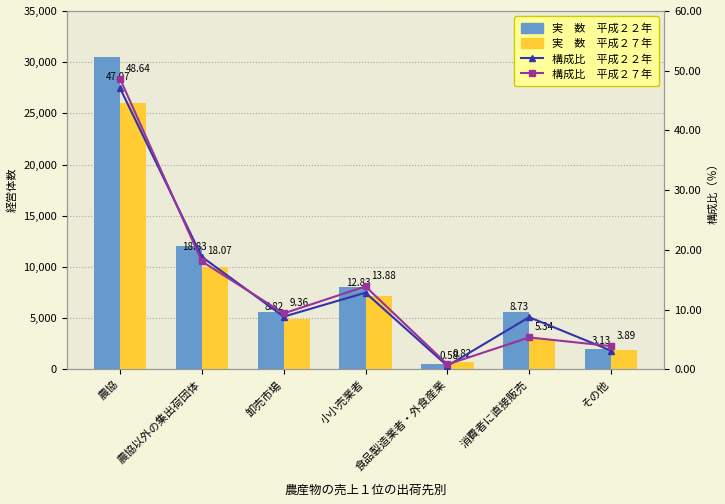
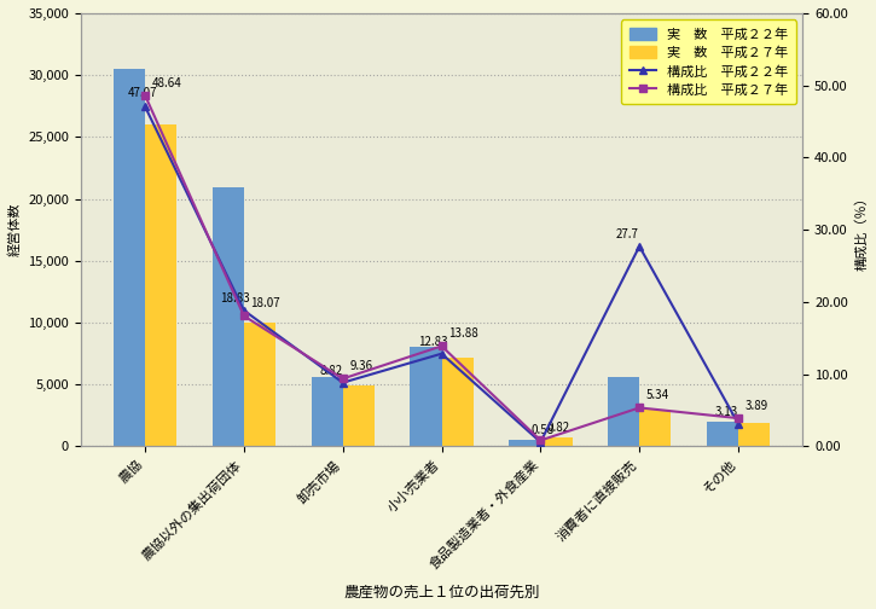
実 数 平成２２年/農協以外の集出荷団体: 12,000 -> 20,900
構成比 平成２２年/消費者に直接販売: 8.73 -> 27.7
